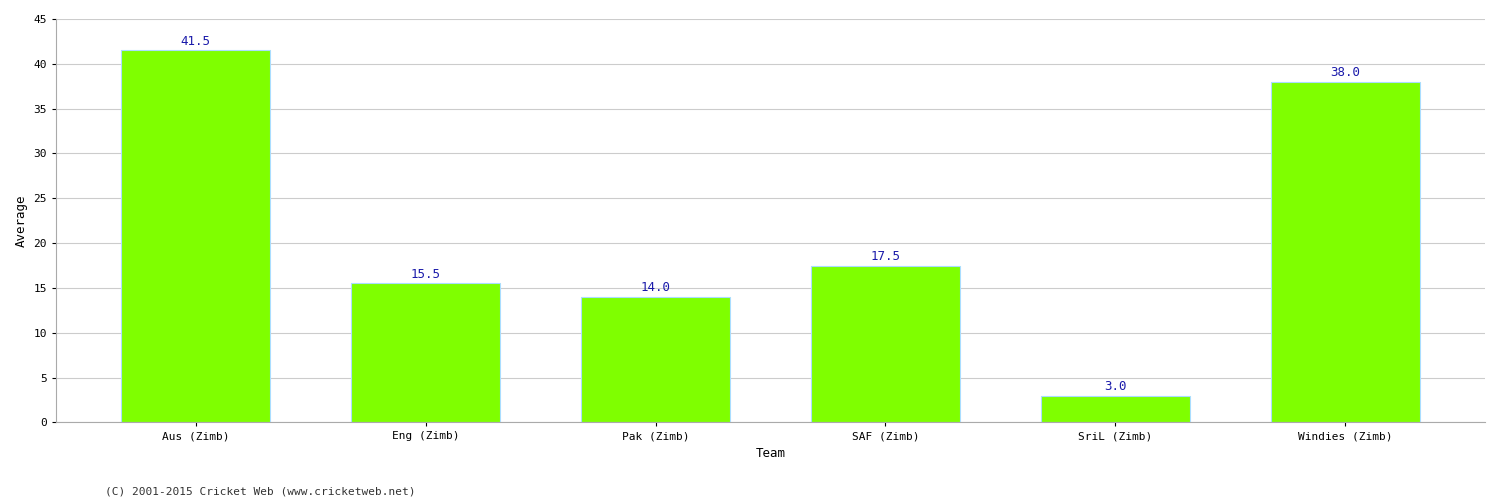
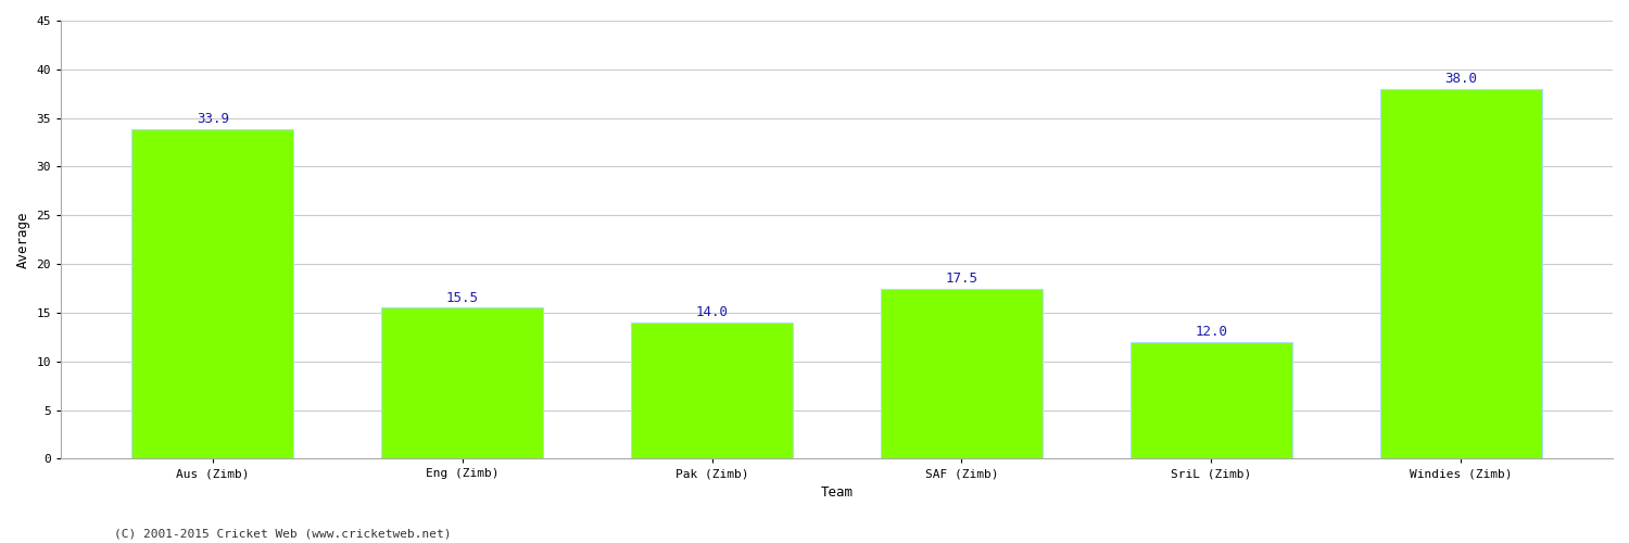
Aus (Zimb): 41.5 -> 33.9
SriL (Zimb): 3.0 -> 12.0
